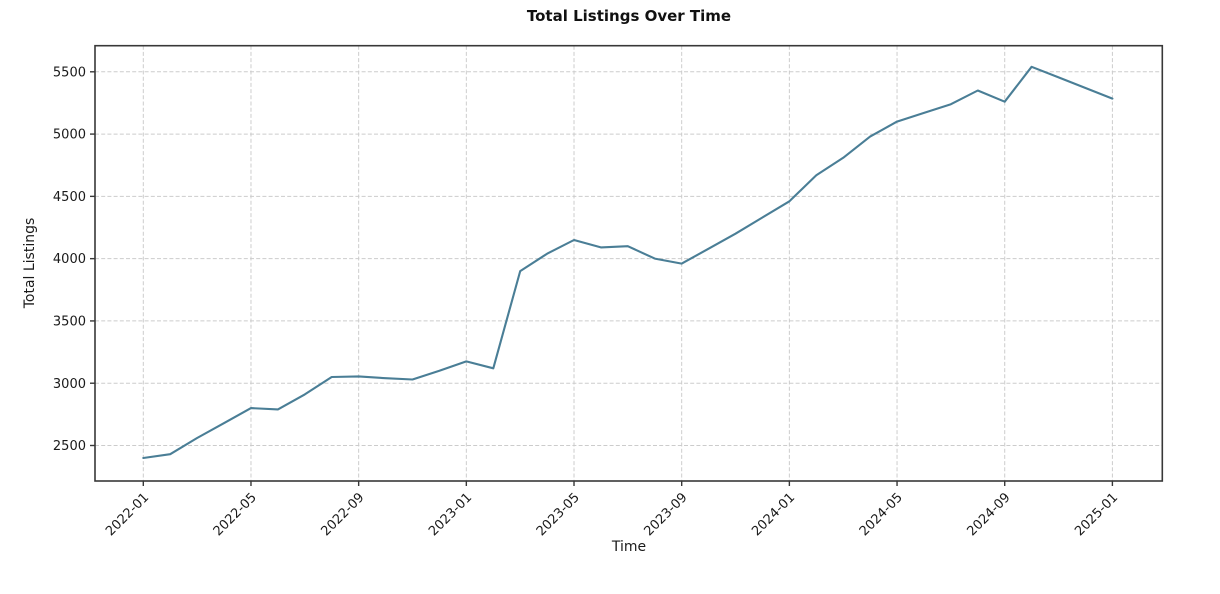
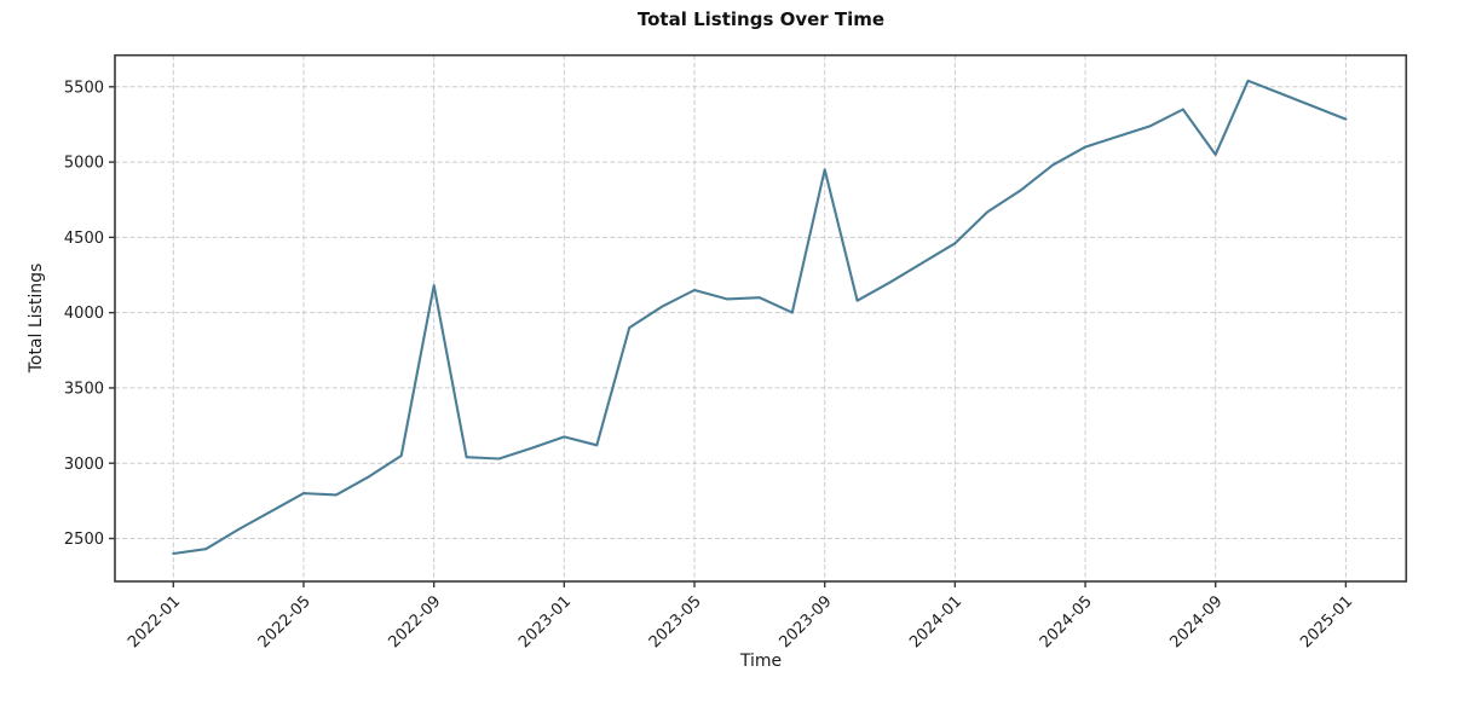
2022-09: 3060 -> 4180
2023-09: 3960 -> 4950
2024-09: 5260 -> 5050
